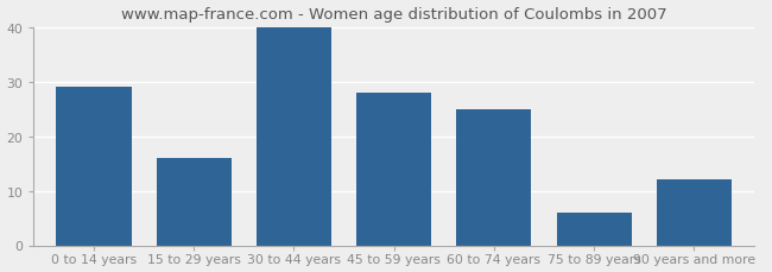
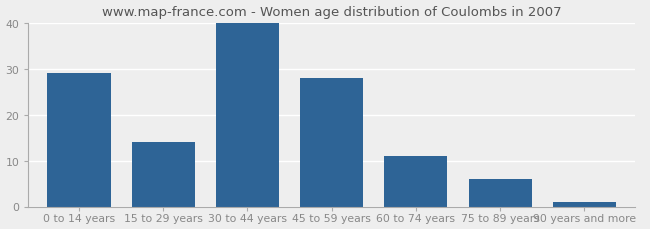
15 to 29 years: 16 -> 14
60 to 74 years: 25 -> 11
90 years and more: 12 -> 1
